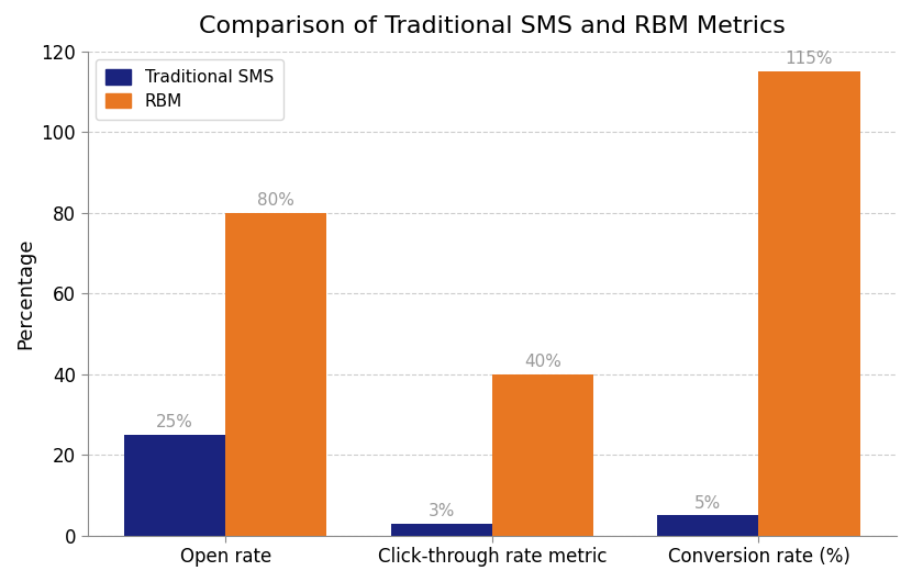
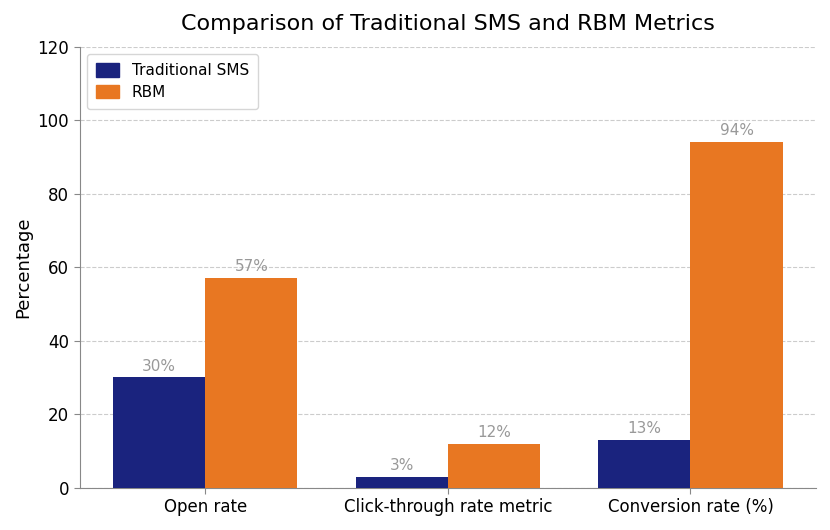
Traditional SMS/Open rate: 25% -> 30%
RBM/Open rate: 80% -> 57%
RBM/Click-through rate metric: 40% -> 12%
Traditional SMS/Conversion rate (%): 5% -> 13%
RBM/Conversion rate (%): 115% -> 94%
